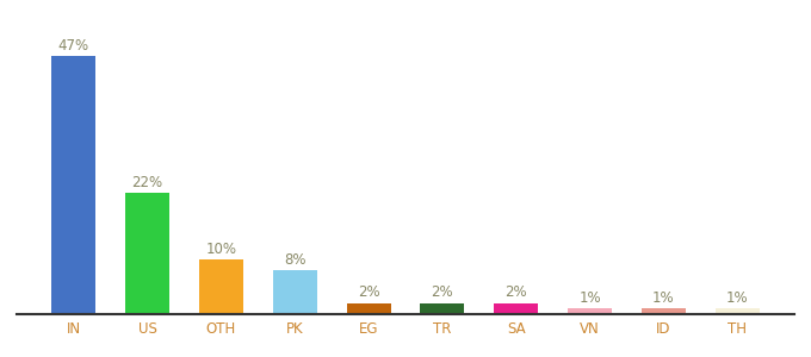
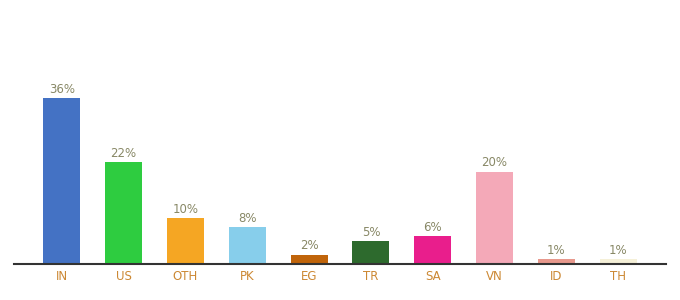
IN: 47% -> 36%
TR: 2% -> 5%
SA: 2% -> 6%
VN: 1% -> 20%
